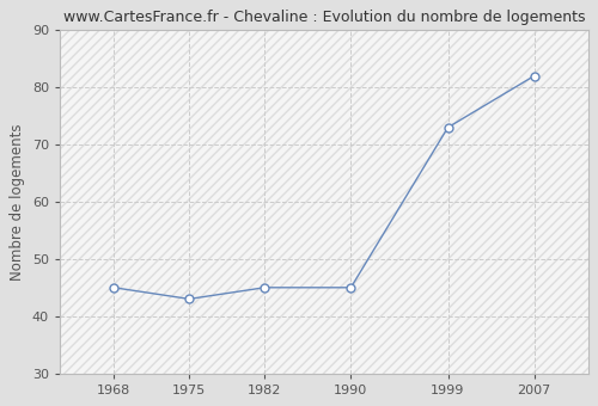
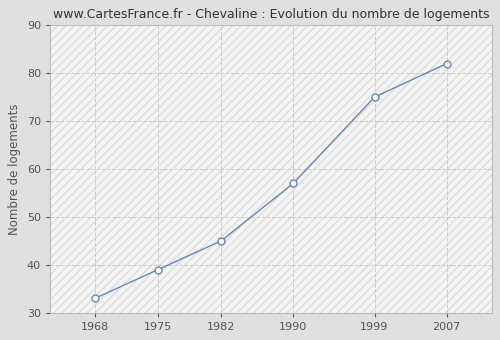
1968: 45 -> 33
1975: 43 -> 39
1990: 45 -> 57
1999: 73 -> 75
